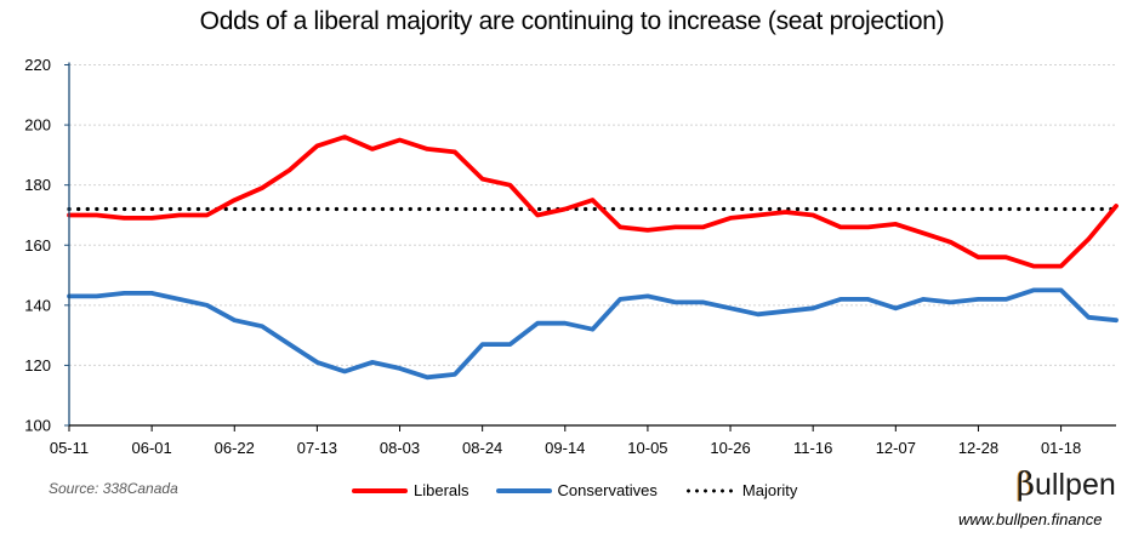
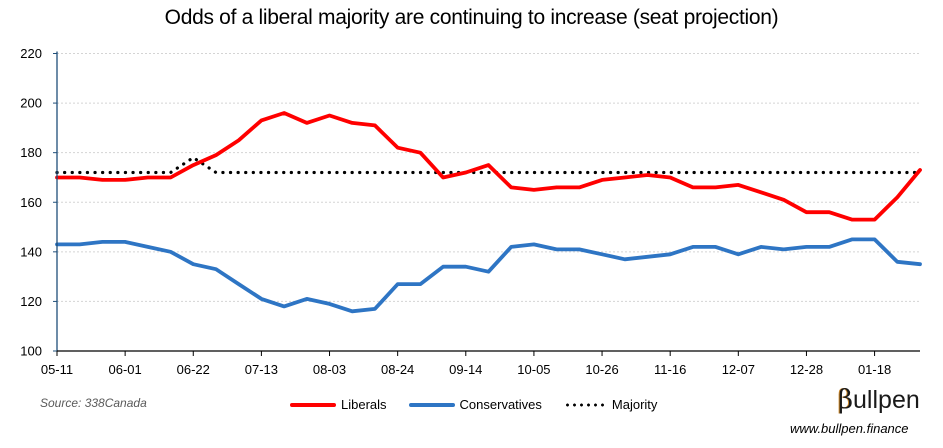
Majority/06-22: 172 -> 178
